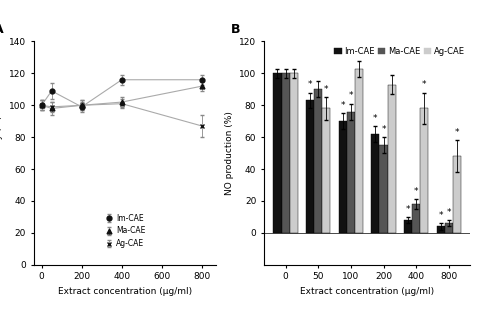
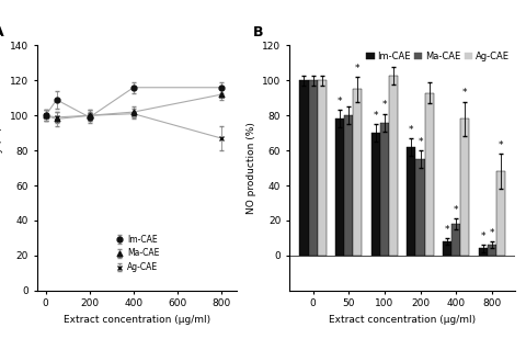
Im-CAE/50: 83 -> 78
Ma-CAE/50: 90 -> 80
Ag-CAE/50: 78 -> 95
